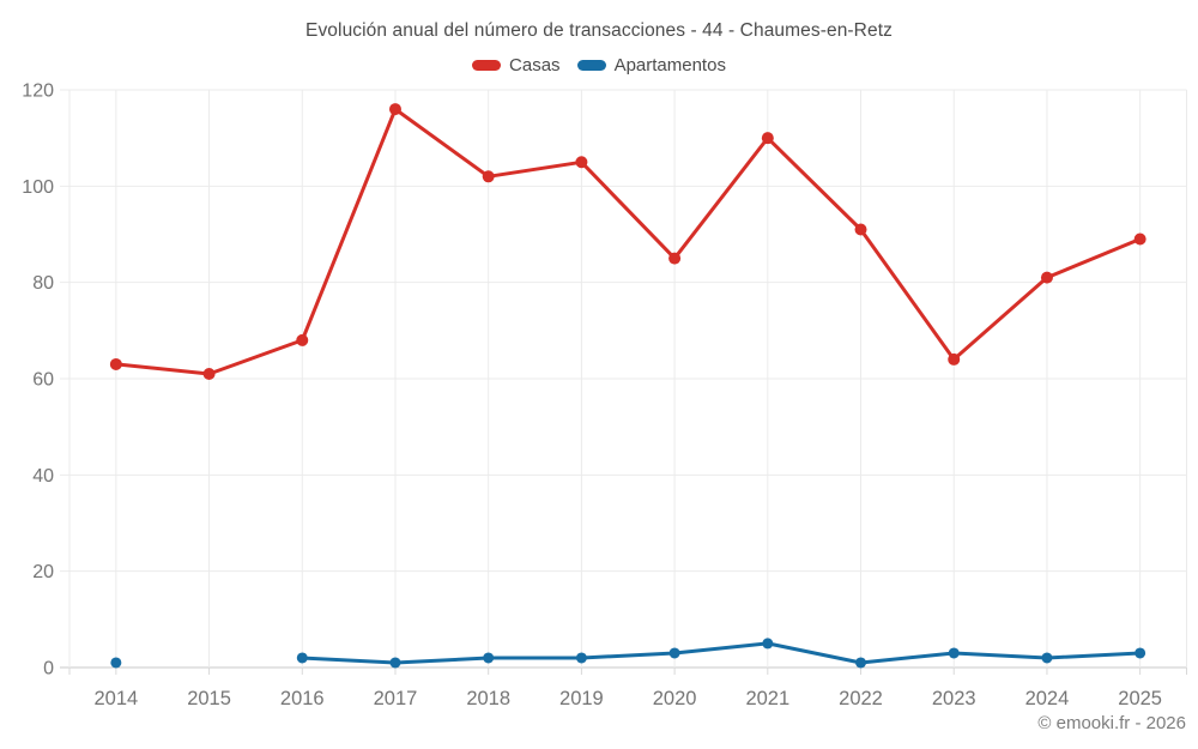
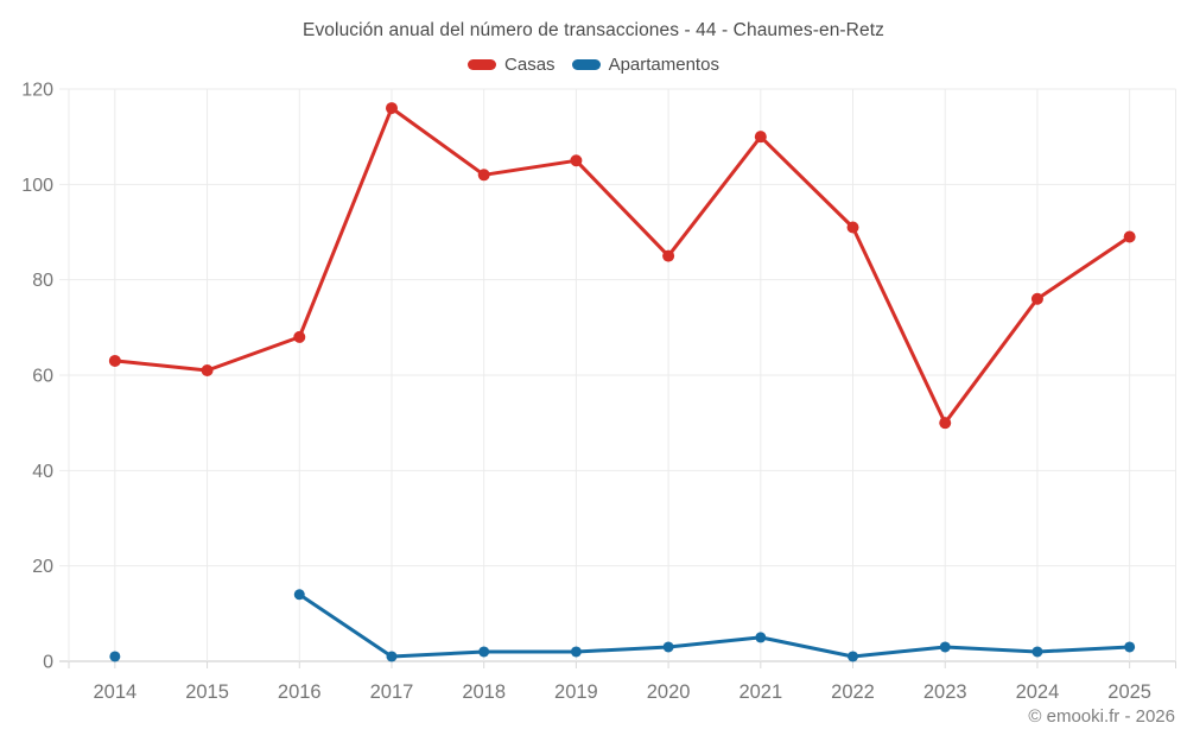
Apartamentos/2016: 2 -> 14
Casas/2023: 64 -> 50
Casas/2024: 81 -> 76
